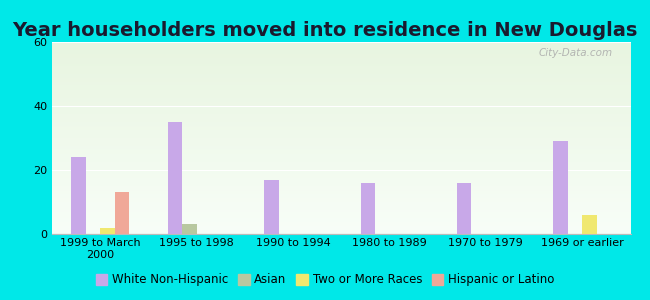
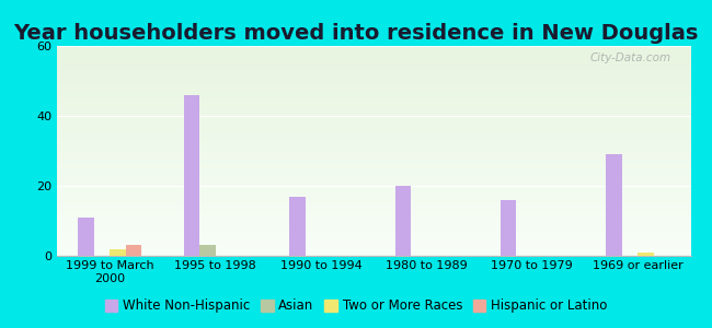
White Non-Hispanic/1999 to March 2000: 24 -> 11
Hispanic or Latino/1999 to March 2000: 13 -> 3
White Non-Hispanic/1995 to 1998: 35 -> 46
White Non-Hispanic/1980 to 1989: 16 -> 20
Two or More Races/1969 or earlier: 6 -> 1
